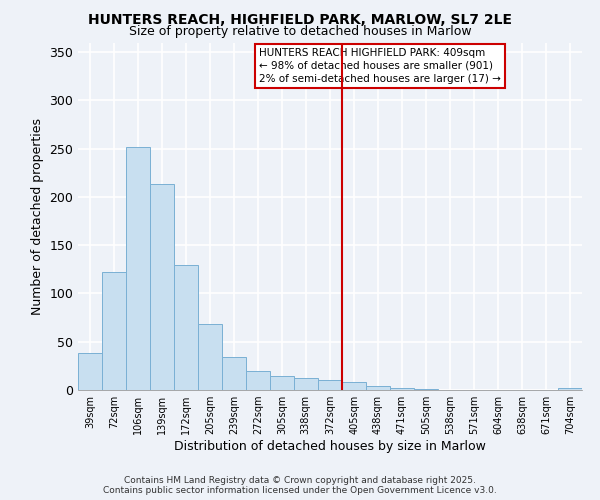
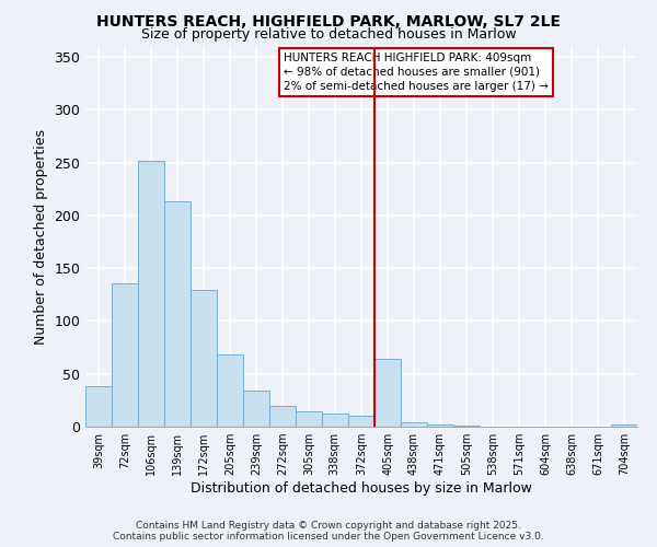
72sqm: 122 -> 136
405sqm: 8 -> 64
